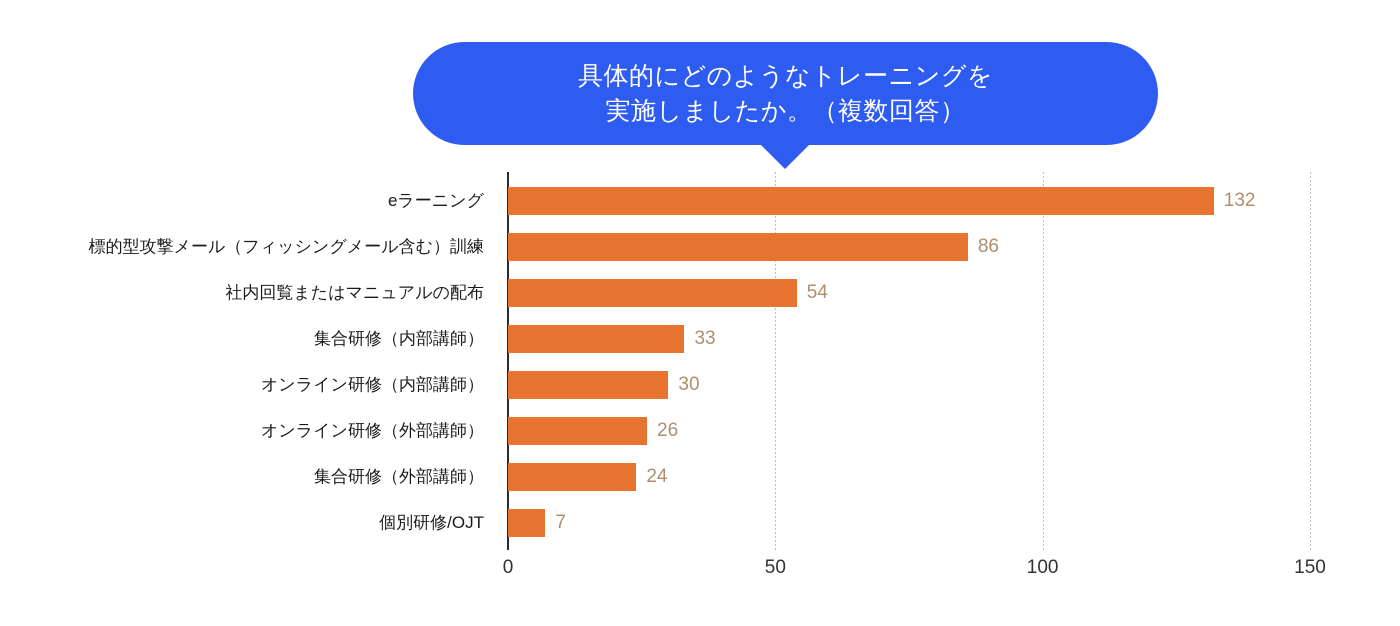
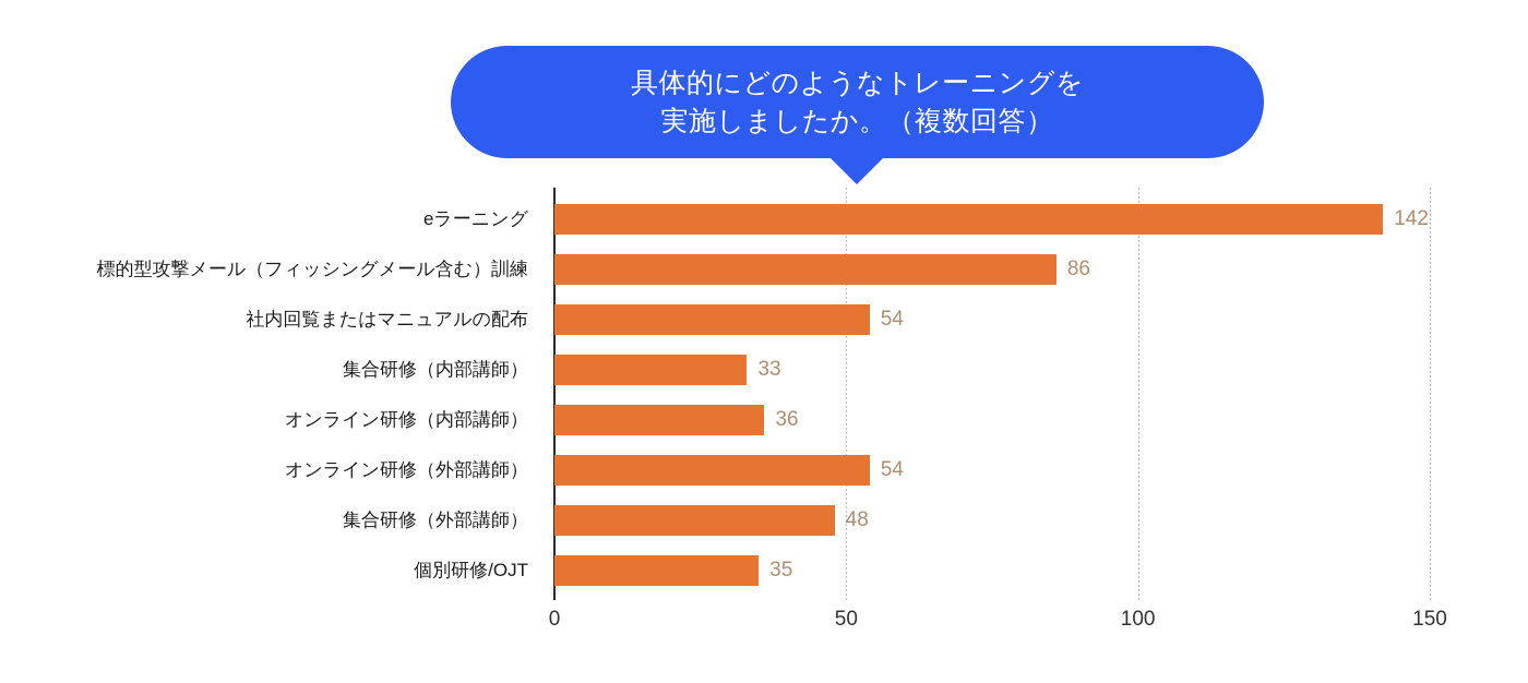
eラーニング: 132 -> 142
オンライン研修（内部講師）: 30 -> 36
オンライン研修（外部講師）: 26 -> 54
集合研修（外部講師）: 24 -> 48
個別研修/OJT: 7 -> 35
